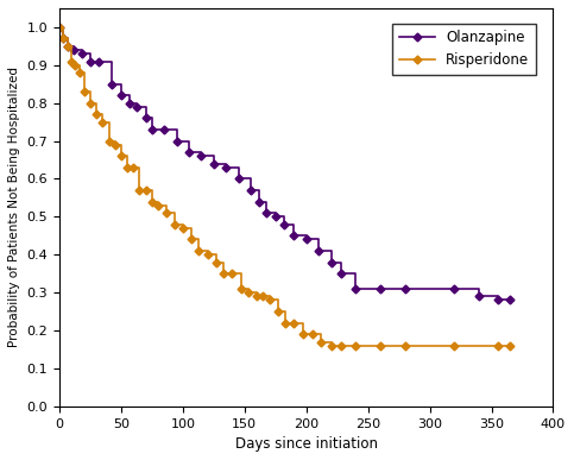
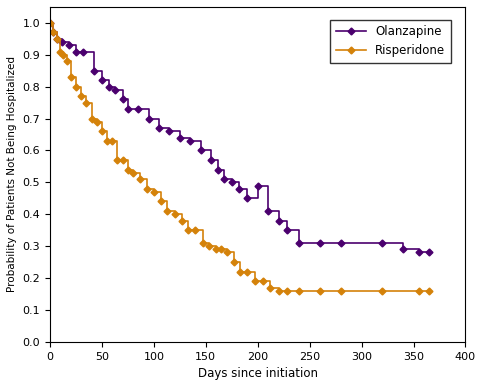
Olanzapine/200: 0.44 -> 0.49
